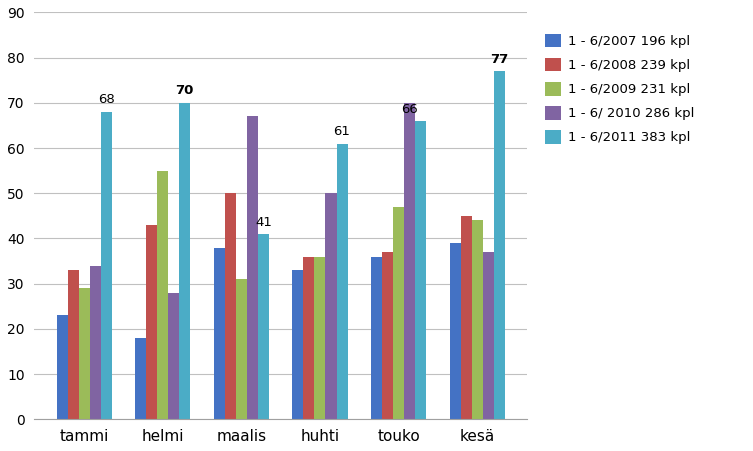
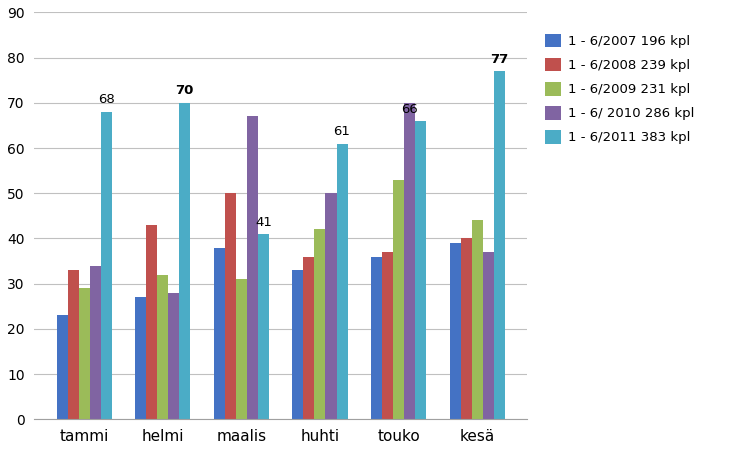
1 - 6/2007 196 kpl/helmi: 18 -> 27
1 - 6/2009 231 kpl/helmi: 55 -> 32
1 - 6/2009 231 kpl/huhti: 36 -> 42
1 - 6/2009 231 kpl/touko: 47 -> 53
1 - 6/2008 239 kpl/kesä: 45 -> 40
